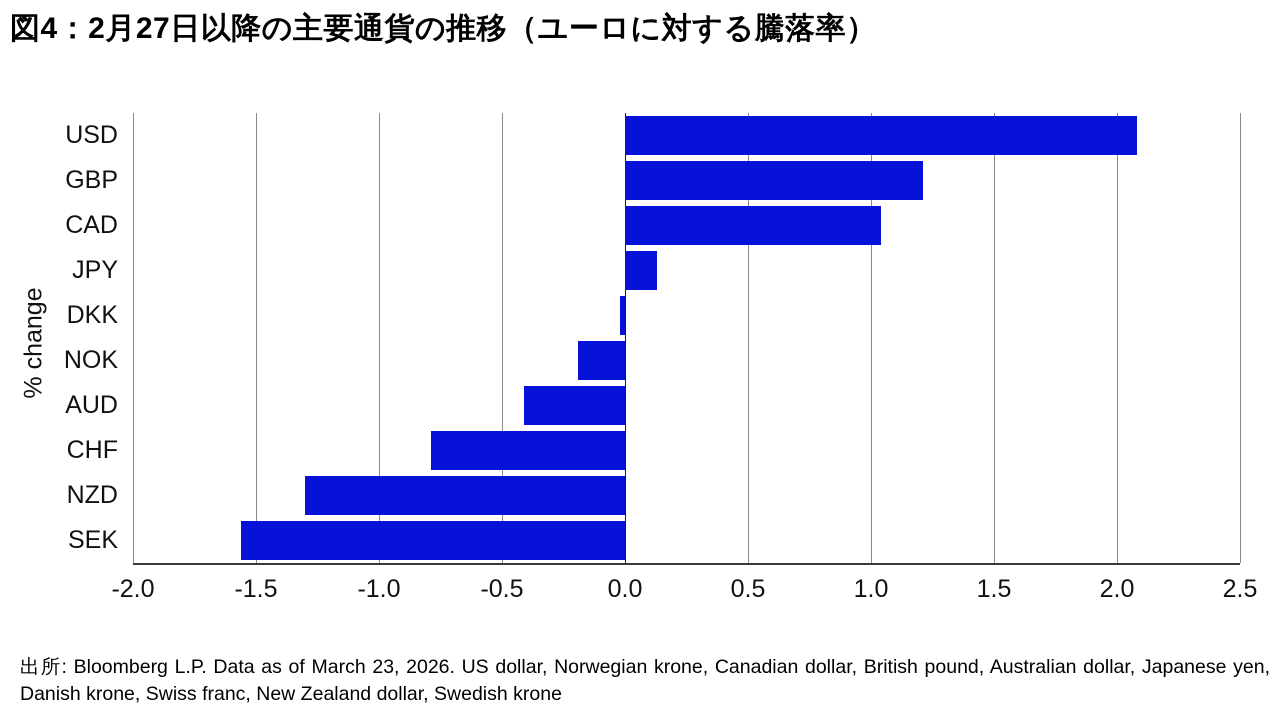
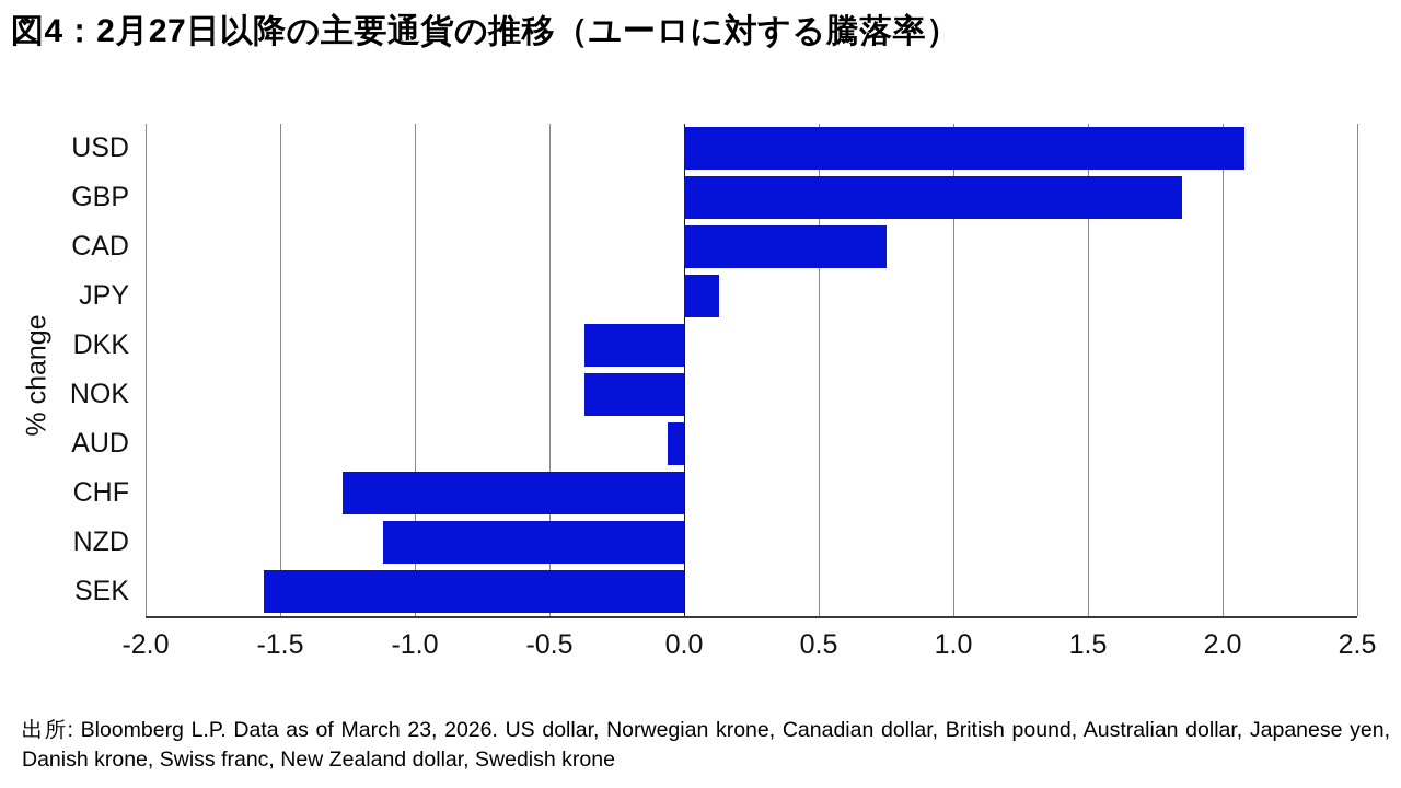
GBP: 1.21 -> 1.85
CAD: 1.04 -> 0.75
DKK: -0.02 -> -0.37
NOK: -0.19 -> -0.37
AUD: -0.41 -> -0.06
CHF: -0.79 -> -1.27
NZD: -1.30 -> -1.12
